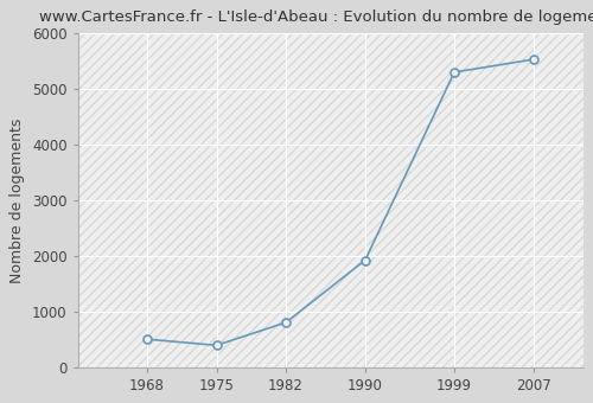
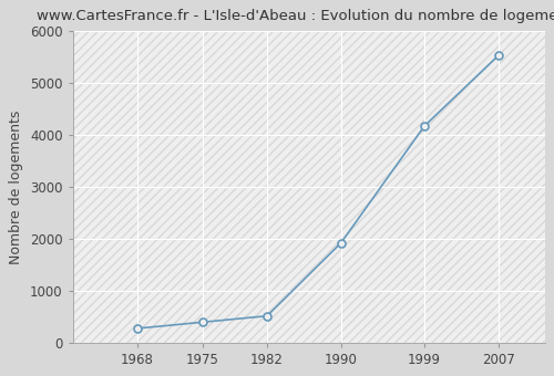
1968: 500 -> 270
1982: 800 -> 510
1999: 5300 -> 4170
